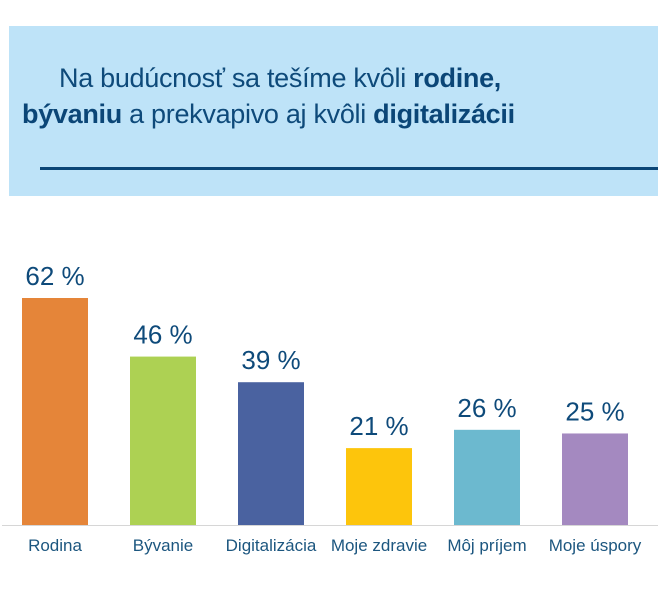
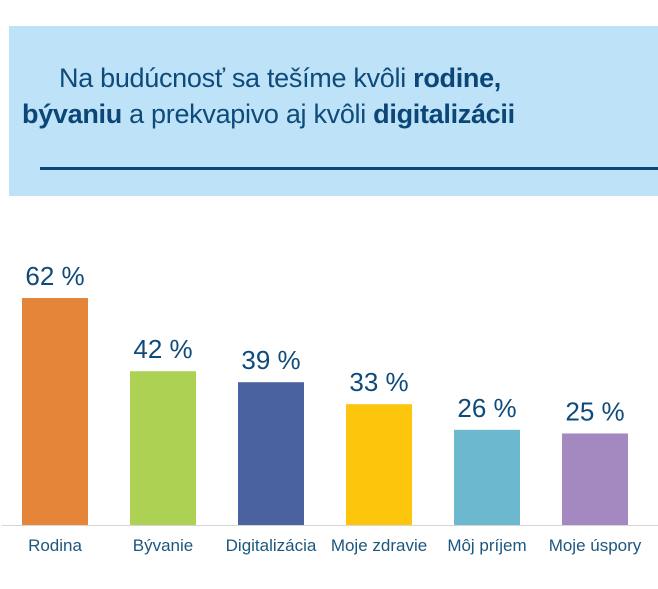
Bývanie: 46 -> 42
Moje zdravie: 21 -> 33
